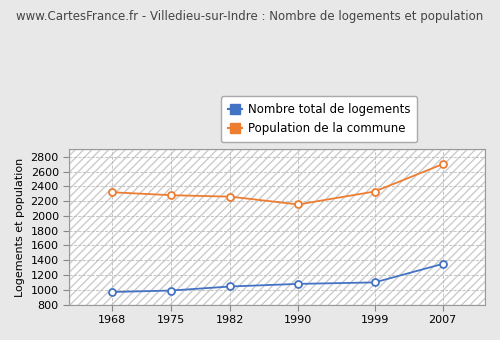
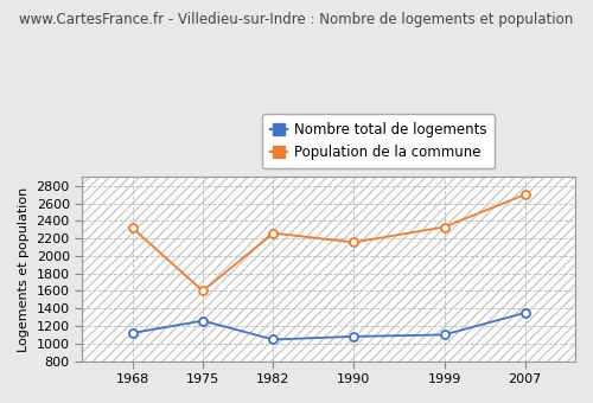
Nombre total de logements/1968: 970 -> 1120
Nombre total de logements/1975: 990 -> 1260
Population de la commune/1975: 2280 -> 1600
